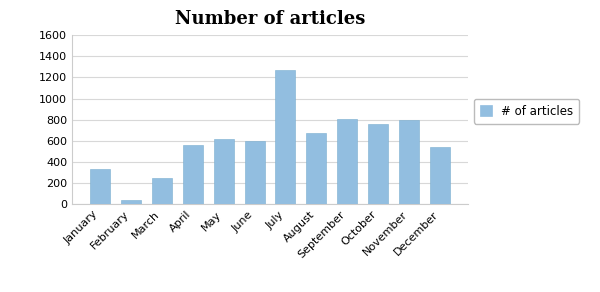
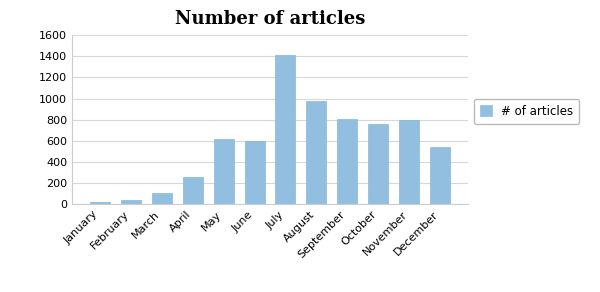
January: 330 -> 20
March: 250 -> 100
April: 560 -> 260
July: 1270 -> 1410
August: 670 -> 980
